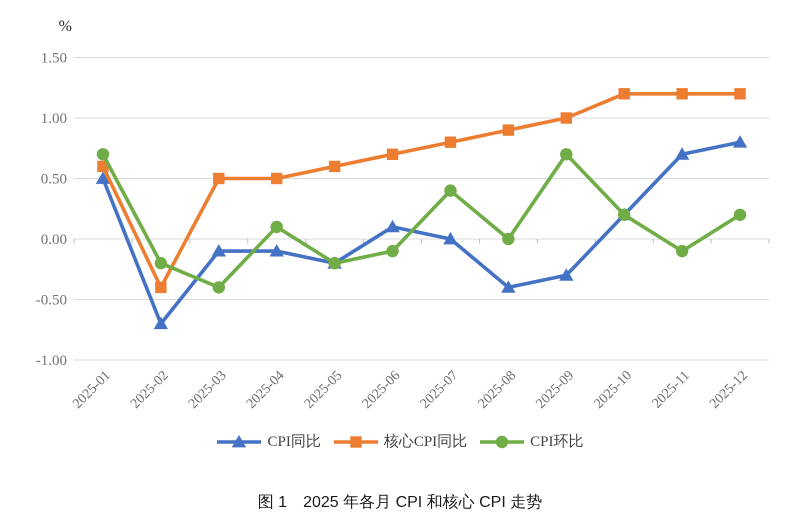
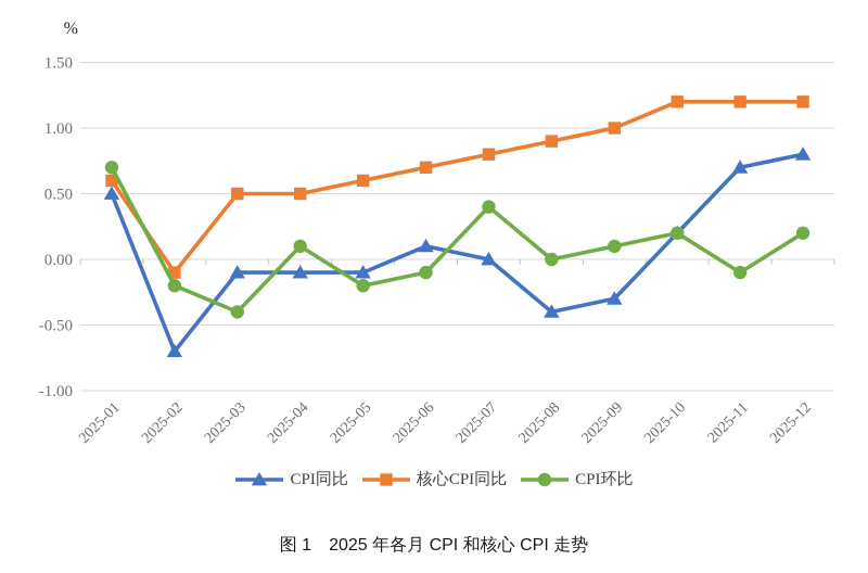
核心CPI同比/2025-02: -0.4 -> -0.1
CPI同比/2025-05: -0.2 -> -0.1
CPI环比/2025-09: 0.7 -> 0.1
